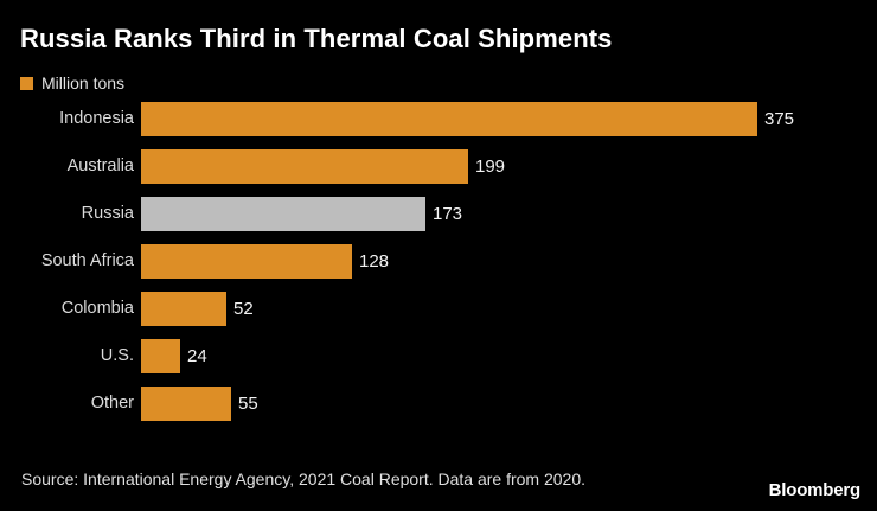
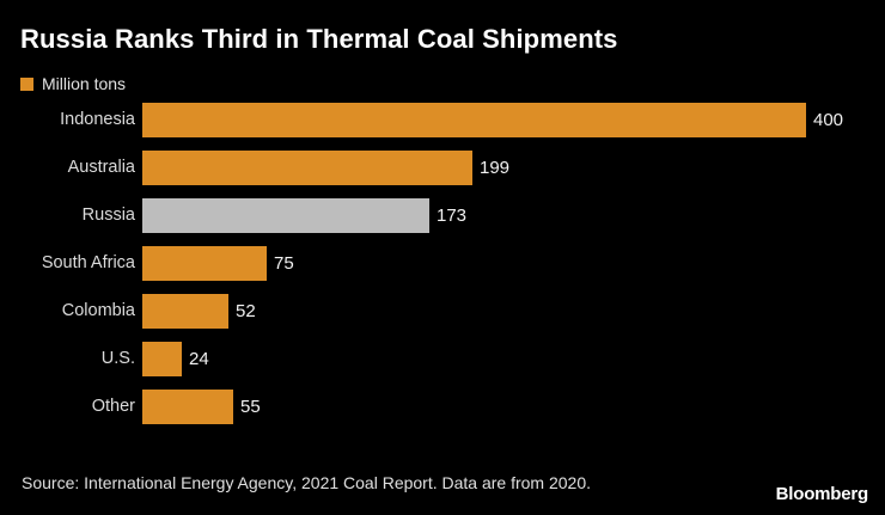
Indonesia: 375 -> 400
South Africa: 128 -> 75
